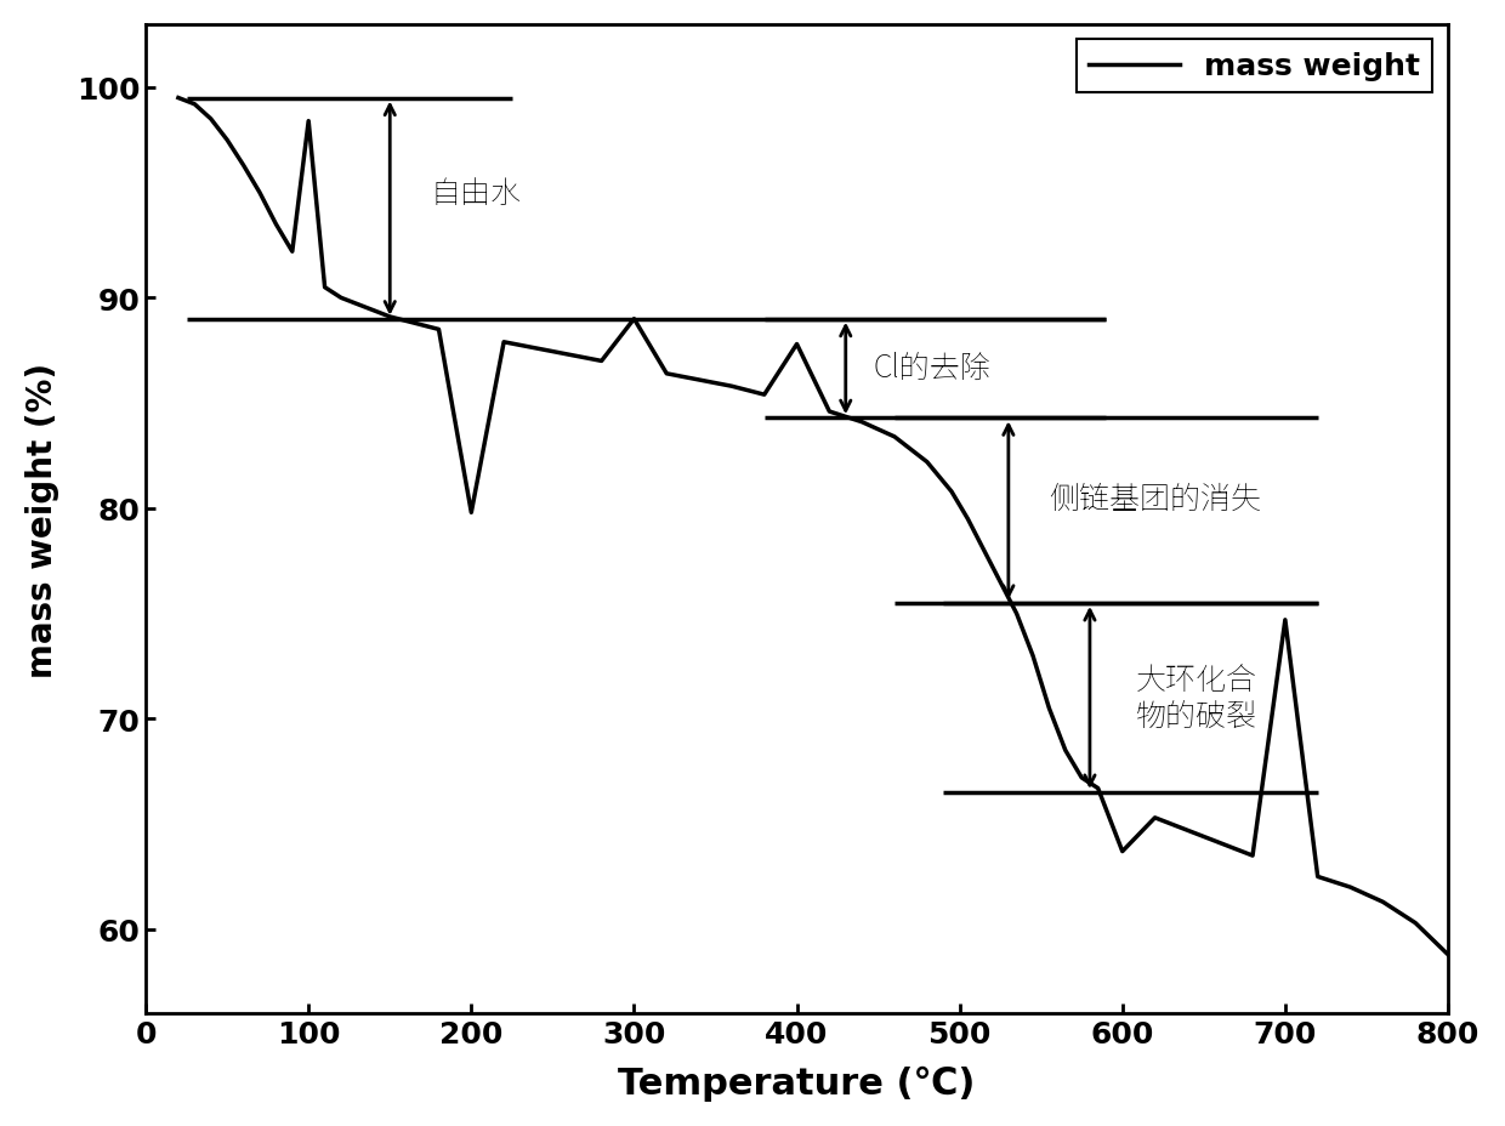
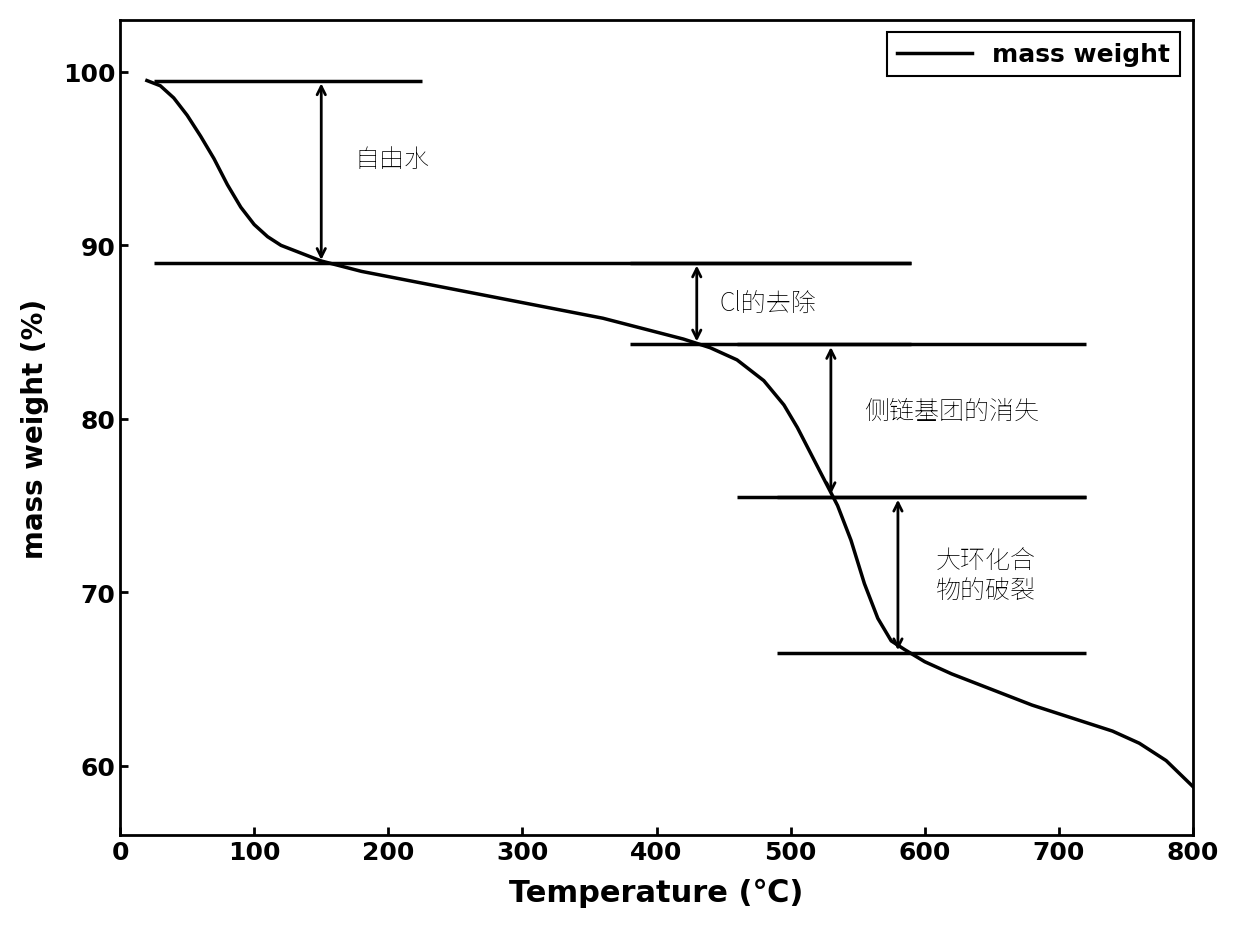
100: 98.4 -> 91.2
200: 79.8 -> 88.2
300: 89.0 -> 86.7
400: 87.8 -> 85.0
600: 63.7 -> 66.0
700: 74.7 -> 63.0
